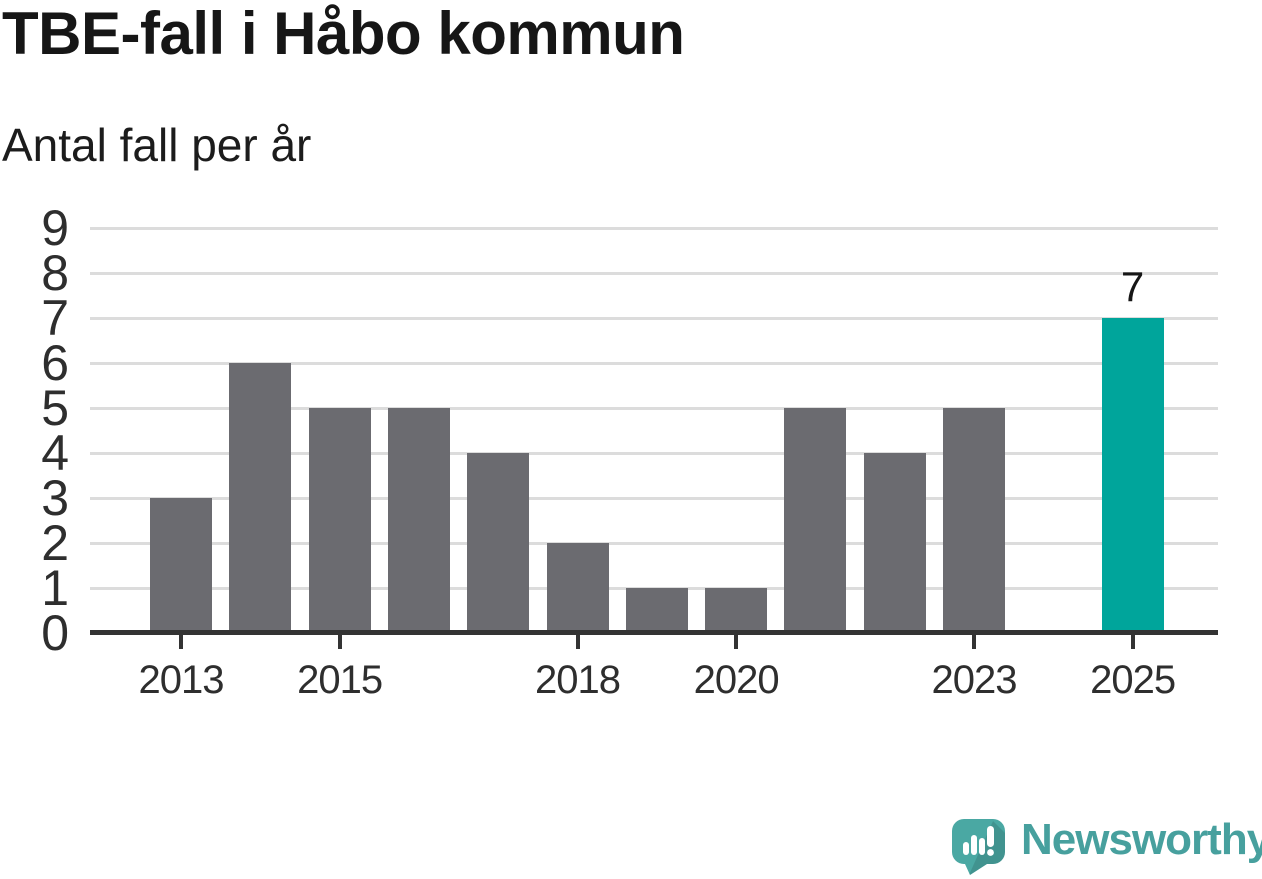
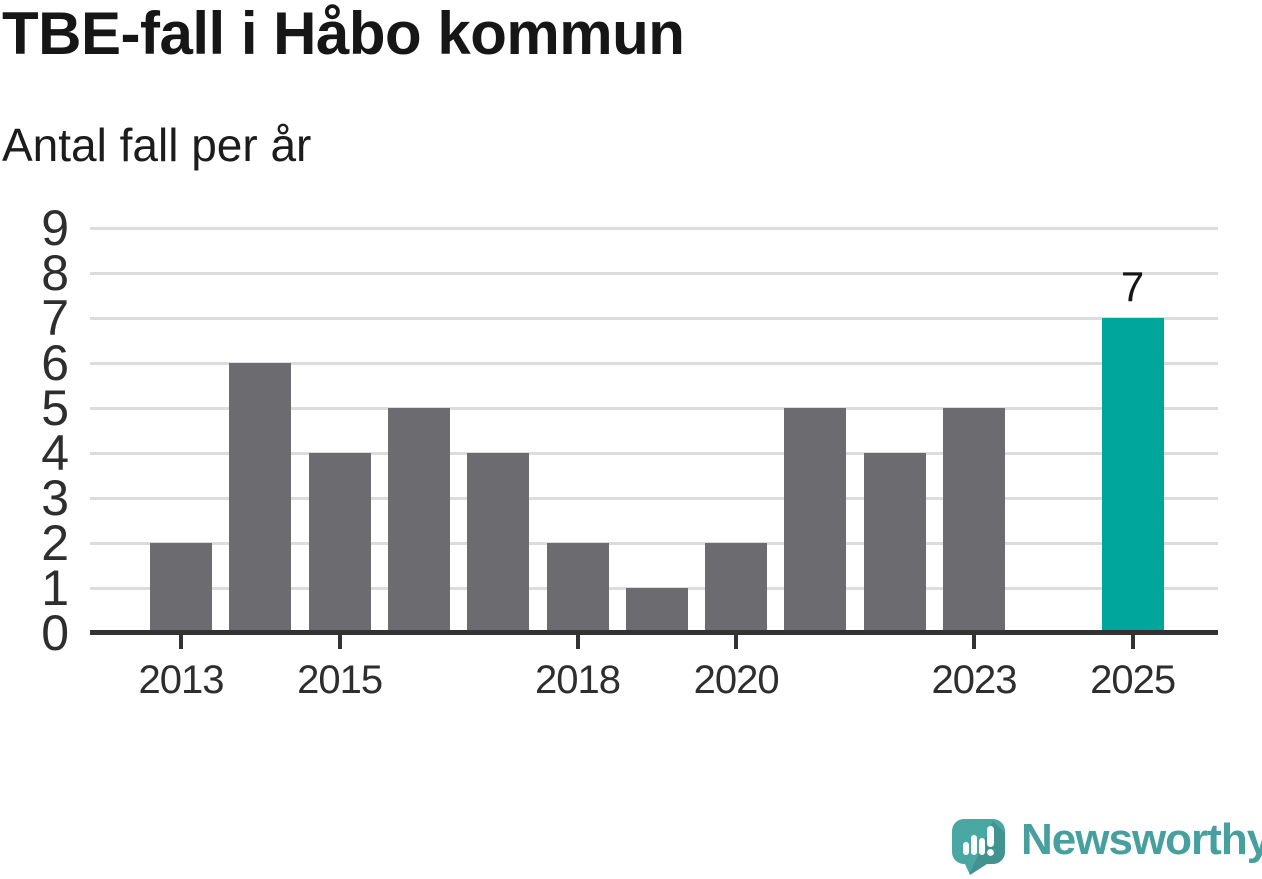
2013: 3 -> 2
2015: 5 -> 4
2020: 1 -> 2
